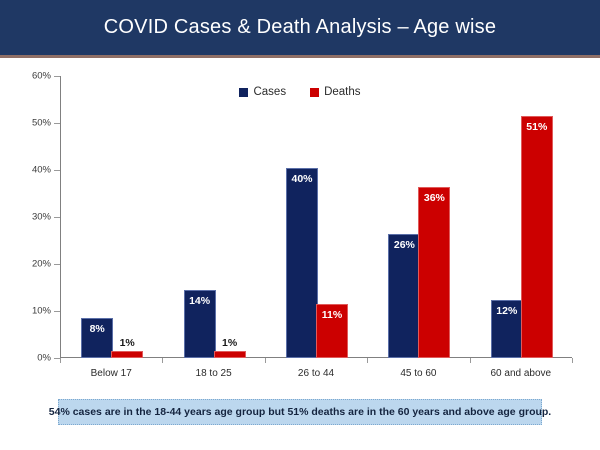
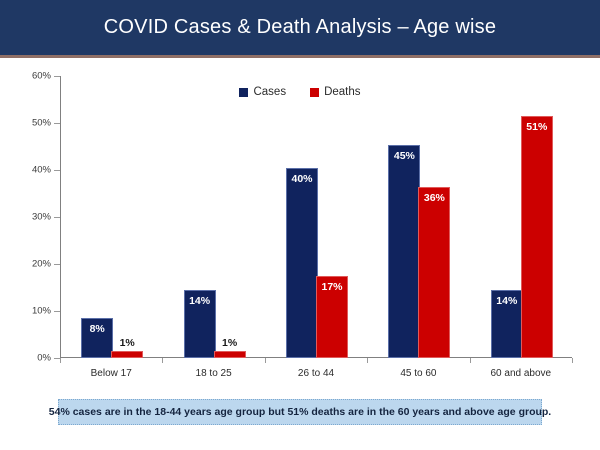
Deaths/26 to 44: 11% -> 17%
Cases/45 to 60: 26% -> 45%
Cases/60 and above: 12% -> 14%
